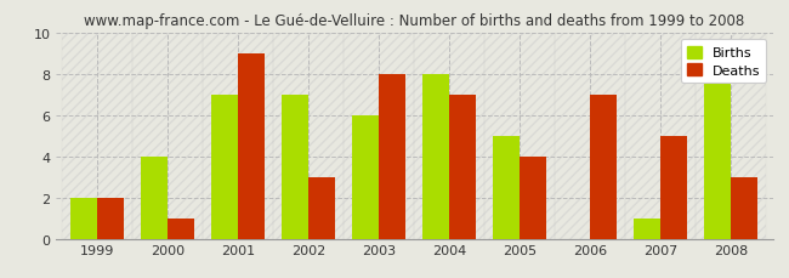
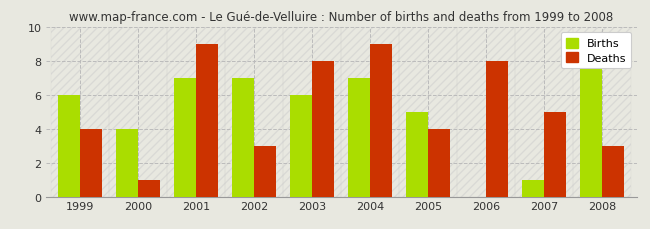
Births/1999: 2 -> 6
Deaths/1999: 2 -> 4
Births/2004: 8 -> 7
Deaths/2004: 7 -> 9
Deaths/2006: 7 -> 8
